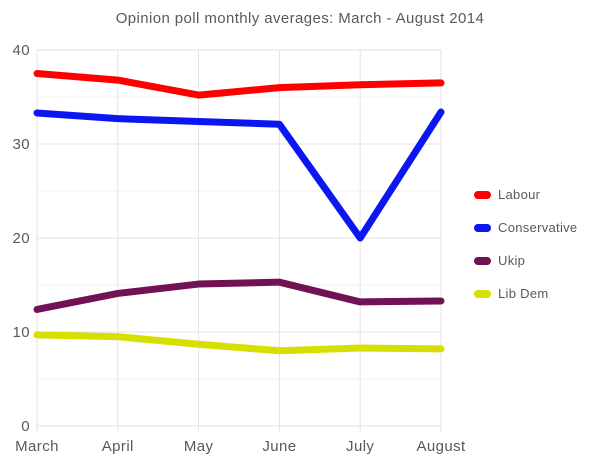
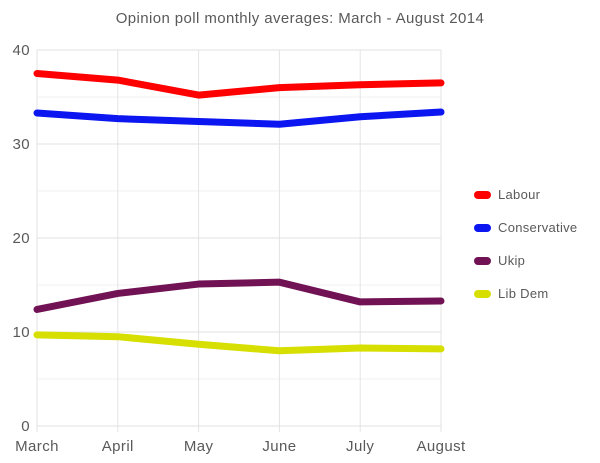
Conservative/July: 20 -> 33
